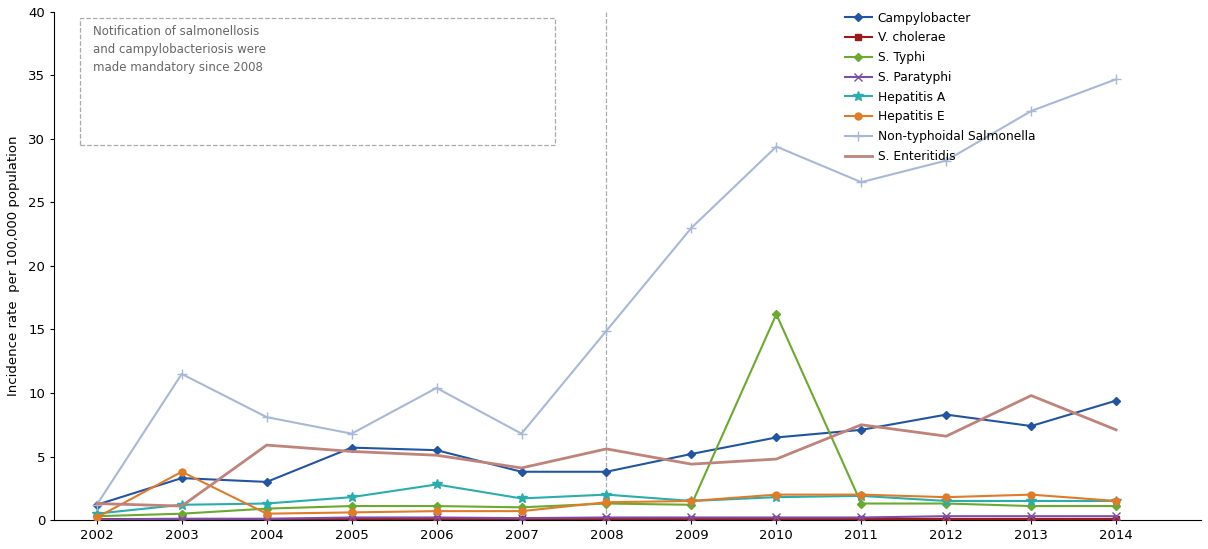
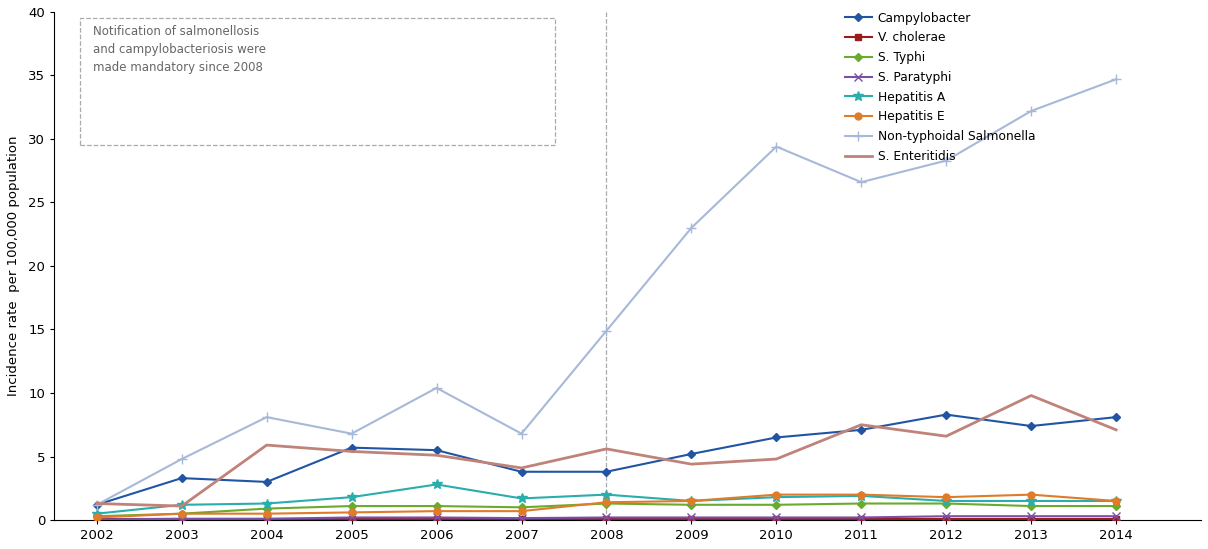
Hepatitis E/2003: 3.8 -> 0.5
Non-typhoidal Salmonella/2003: 11.5 -> 4.8
S. Typhi/2010: 16.2 -> 1.2
Campylobacter/2014: 9.4 -> 8.1
